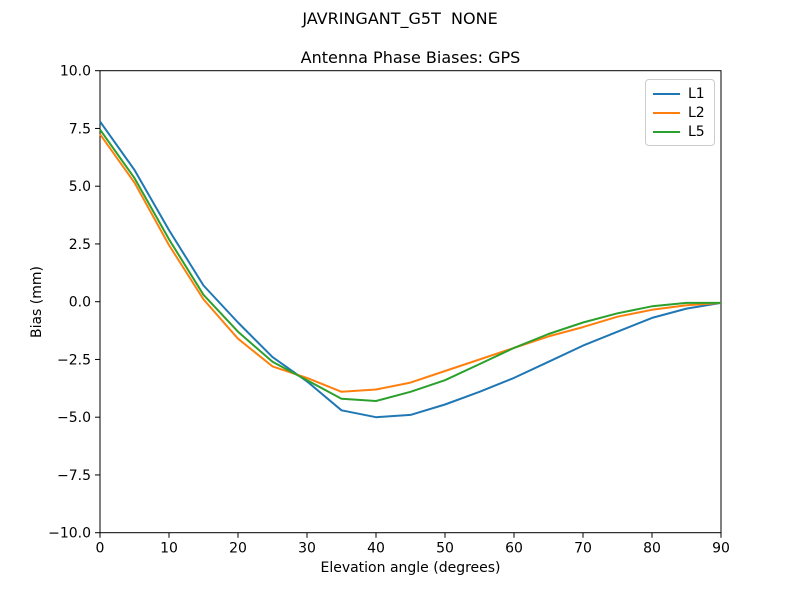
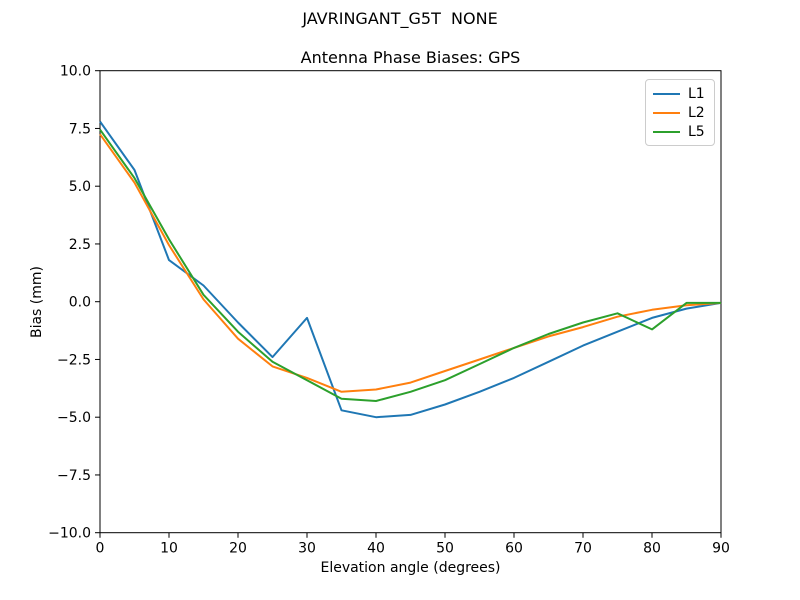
L1/10: 3.1 -> 1.8
L1/30: -3.5 -> -0.7
L5/80: -0.2 -> -1.2
